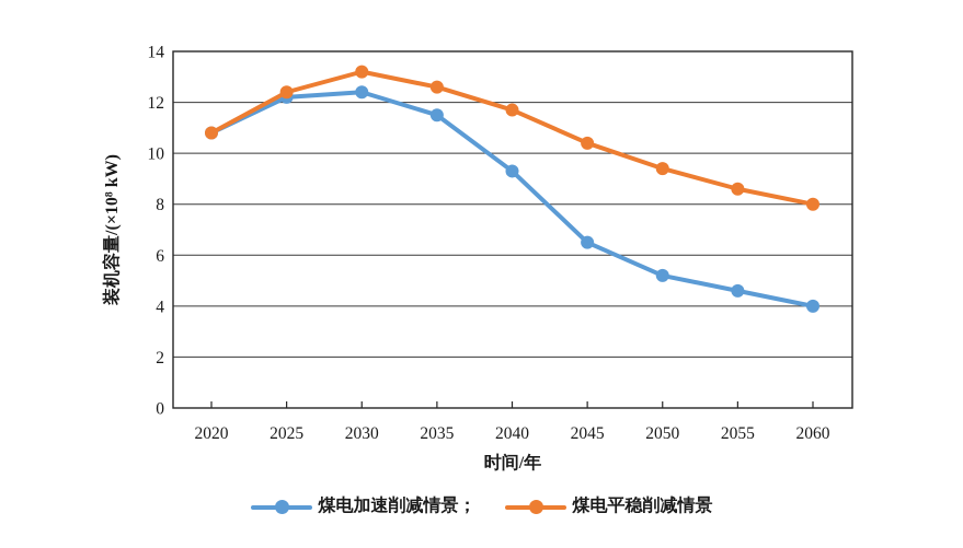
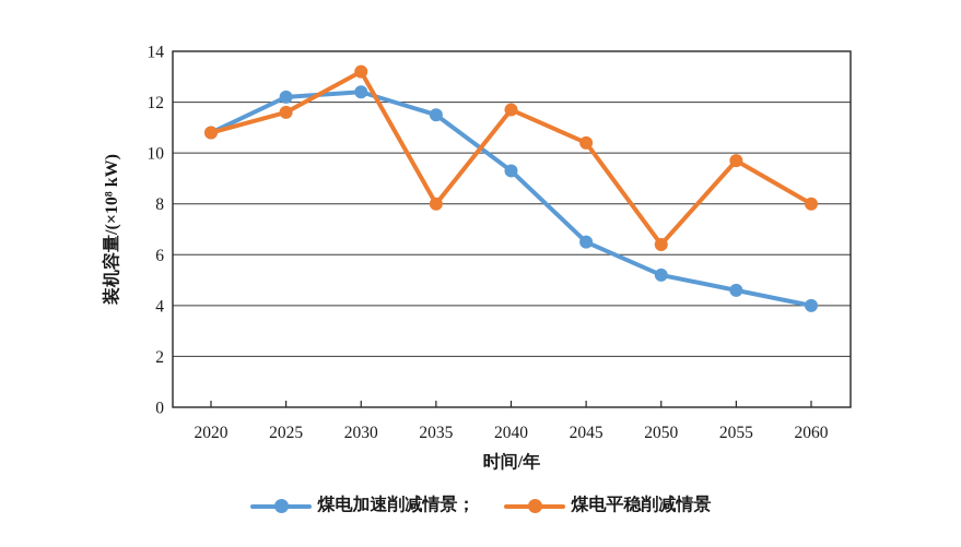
煤电平稳削减情景/2025: 12.4 -> 11.6
煤电平稳削减情景/2035: 12.6 -> 8.0
煤电平稳削减情景/2050: 9.4 -> 6.4
煤电平稳削减情景/2055: 8.6 -> 9.7
